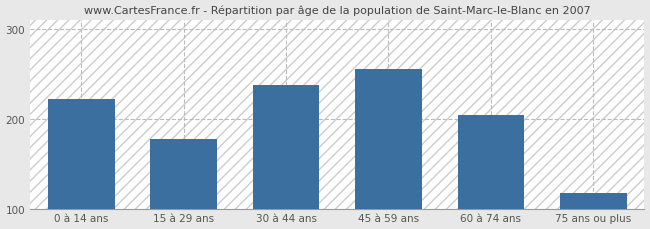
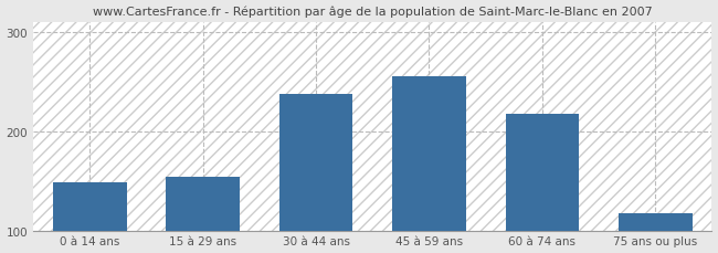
0 à 14 ans: 222 -> 148
15 à 29 ans: 178 -> 154
60 à 74 ans: 204 -> 218
